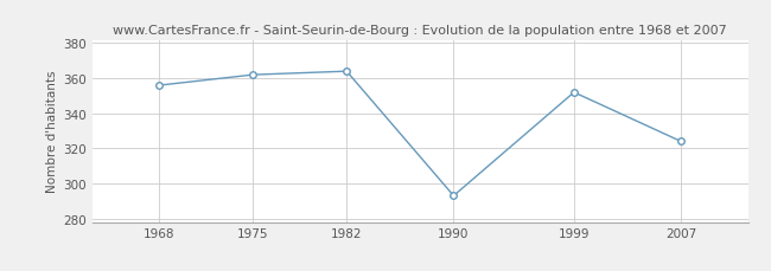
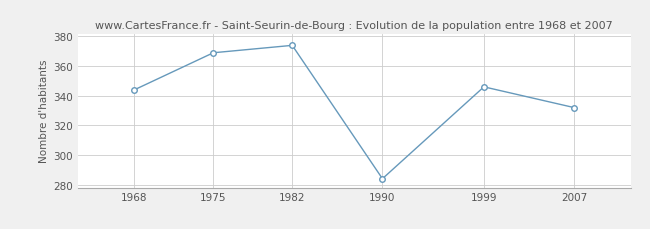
1968: 356 -> 344
1975: 362 -> 369
1982: 364 -> 374
1990: 293 -> 284
1999: 352 -> 346
2007: 324 -> 332
